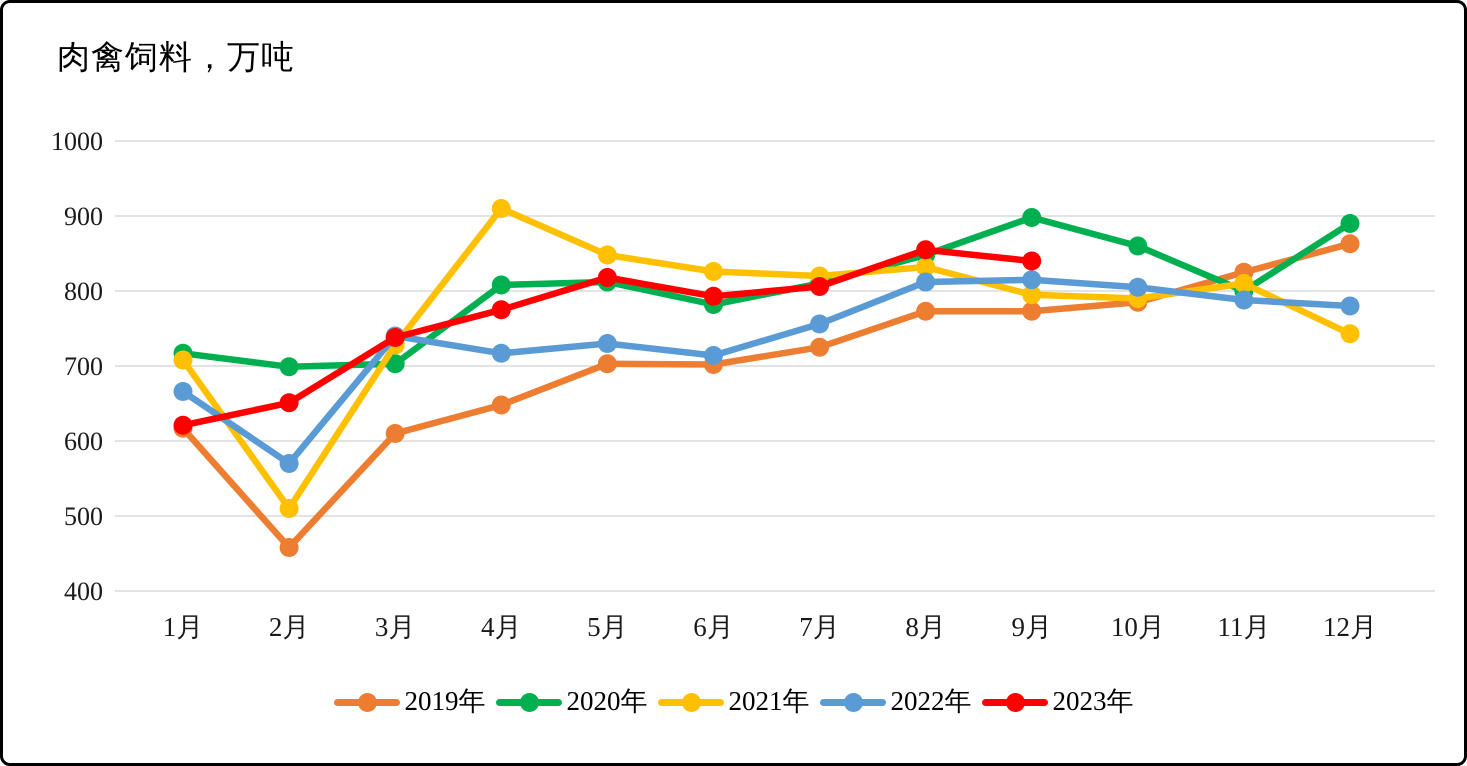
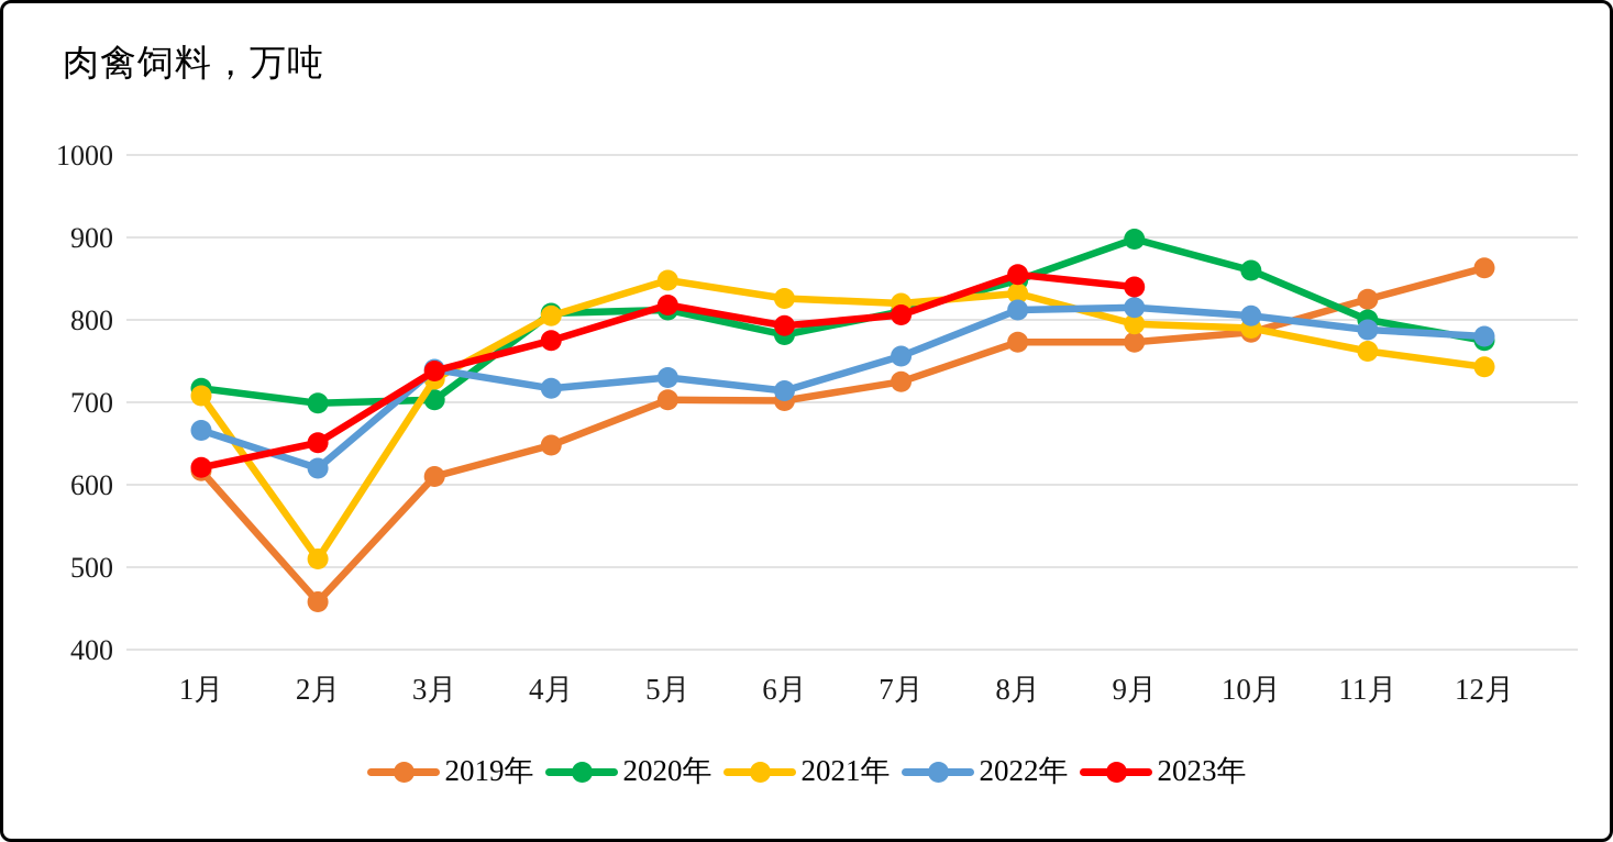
2022年/2月: 570 -> 620
2021年/4月: 910 -> 800
2021年/11月: 810 -> 760
2020年/12月: 890 -> 780
